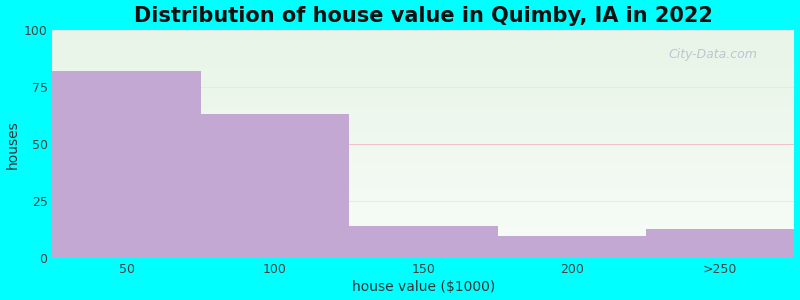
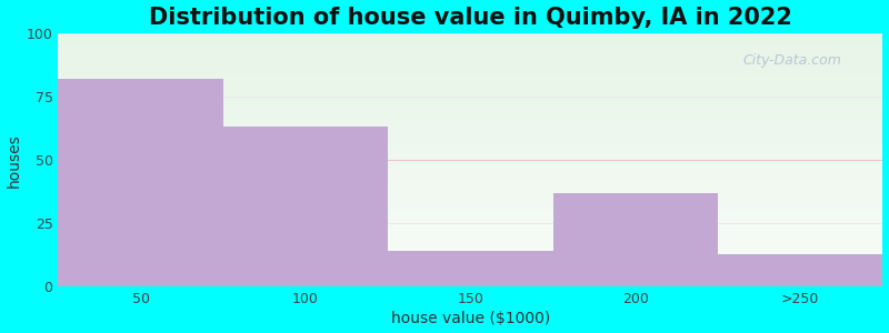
200: 10 -> 37
